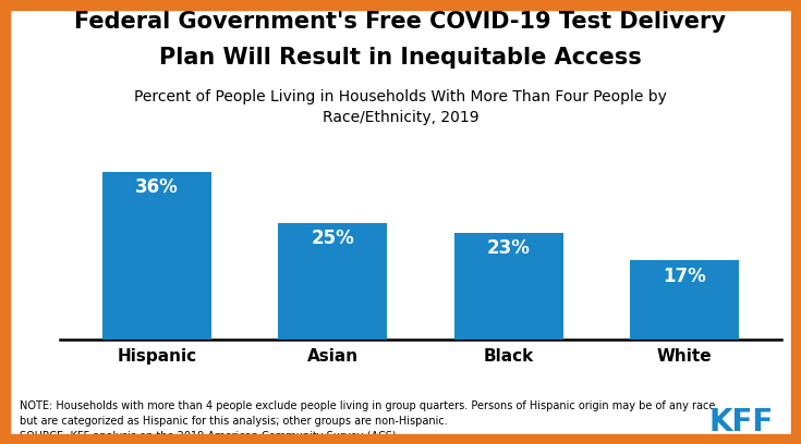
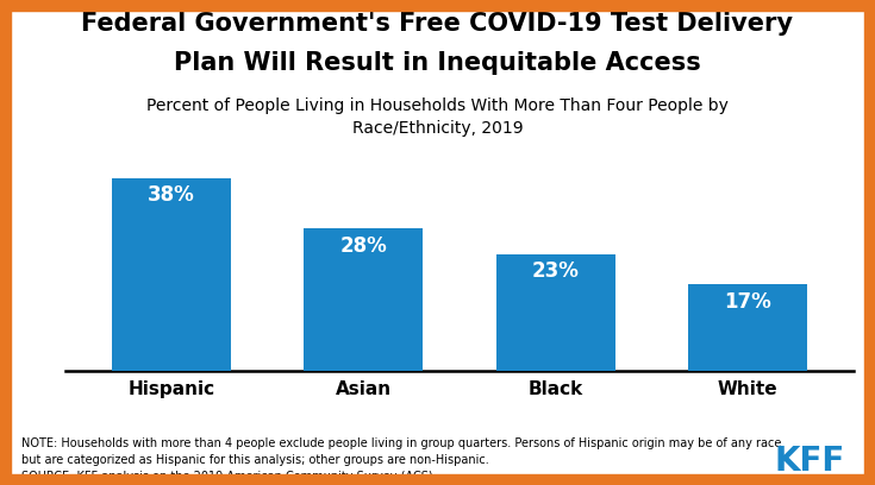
Hispanic: 36% -> 38%
Asian: 25% -> 28%
